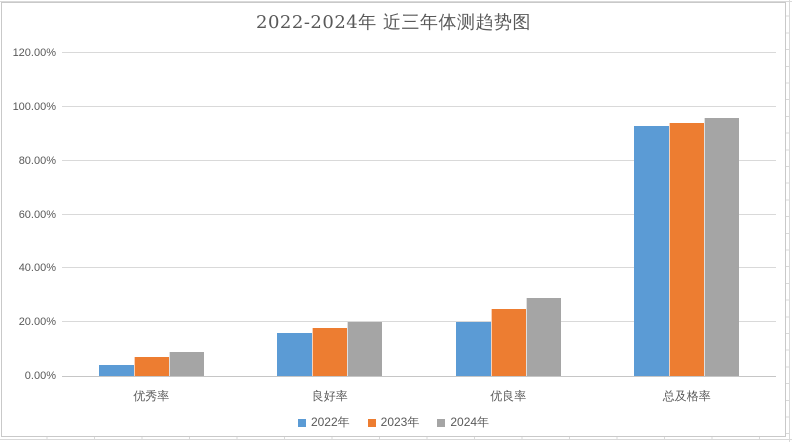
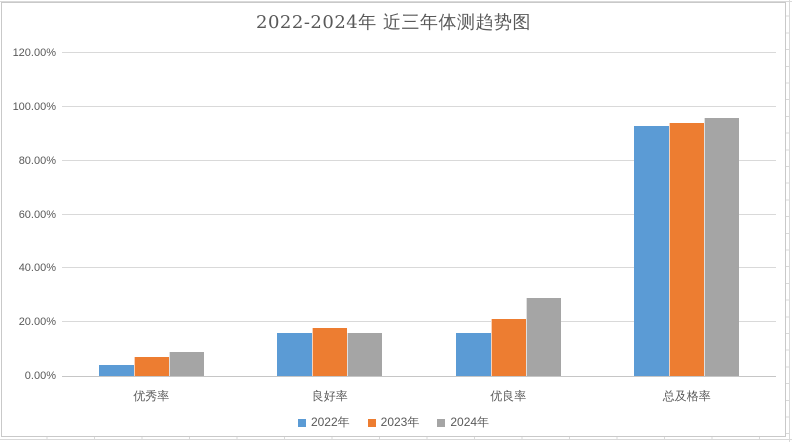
2024年/良好率: 20% -> 16%
2022年/优良率: 20% -> 16%
2023年/优良率: 25% -> 21%
